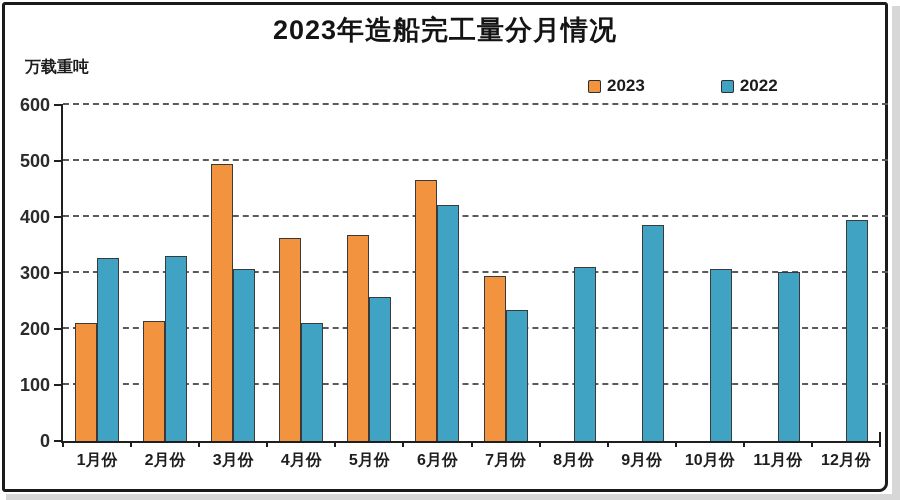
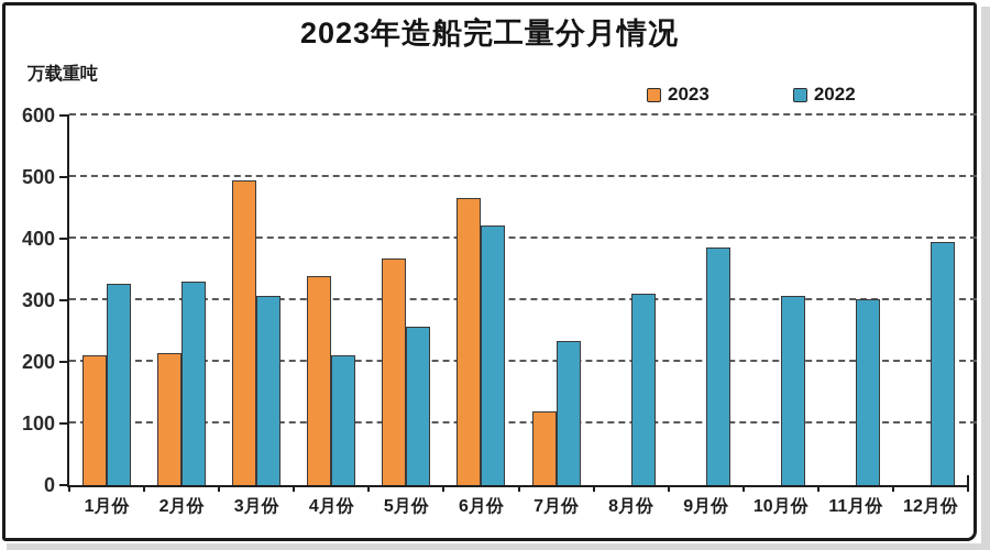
2023/4月份: 360 -> 340
2023/7月份: 300 -> 120
